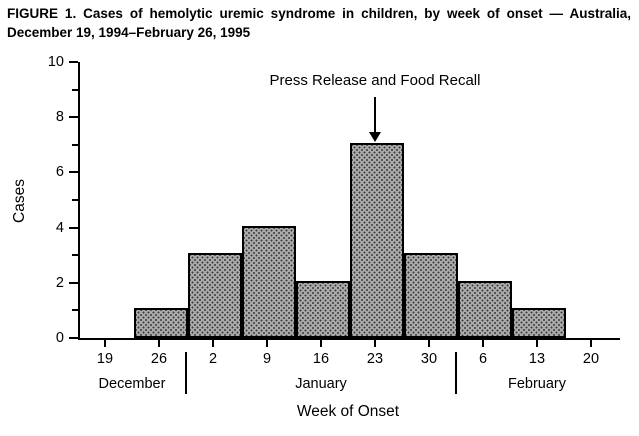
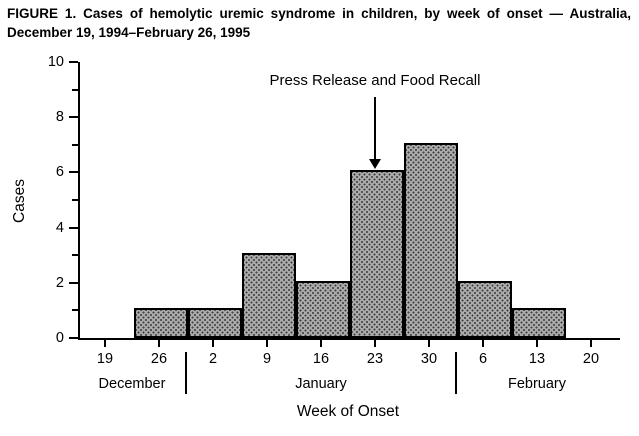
2: 3 -> 1
9: 4 -> 3
23: 7 -> 6
30: 3 -> 7
